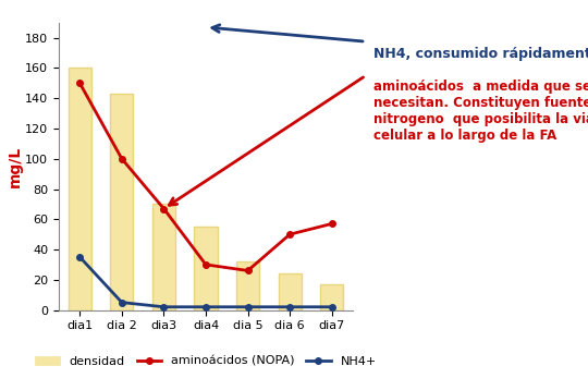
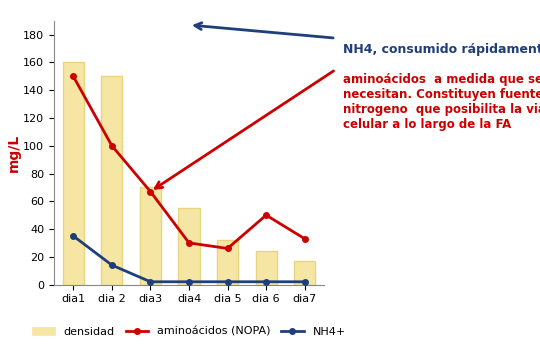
densidad/dia 2: 143 -> 150
NH4+/dia 2: 5 -> 14
aminoácidos (NOPA)/dia7: 57 -> 33
